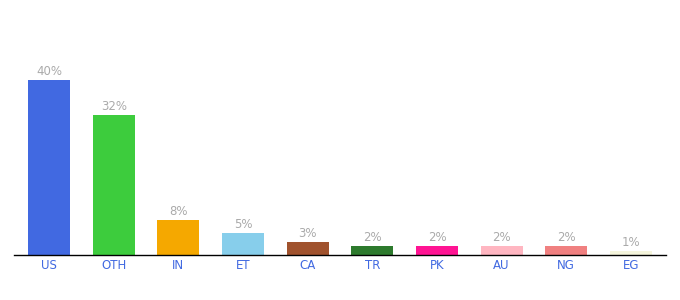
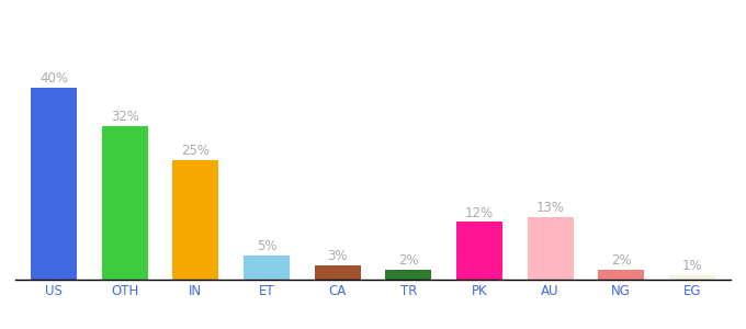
IN: 8% -> 25%
PK: 2% -> 12%
AU: 2% -> 13%
